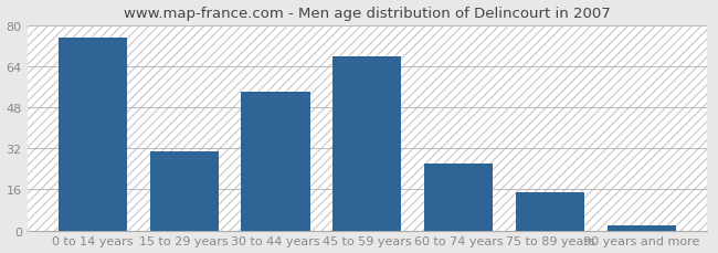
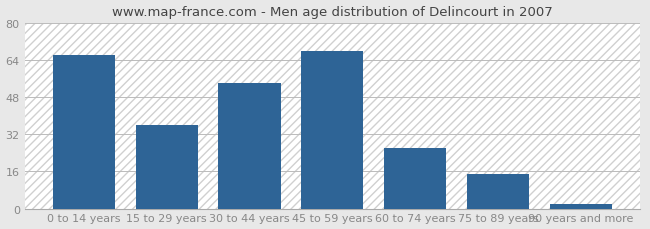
0 to 14 years: 75 -> 66
15 to 29 years: 31 -> 36
